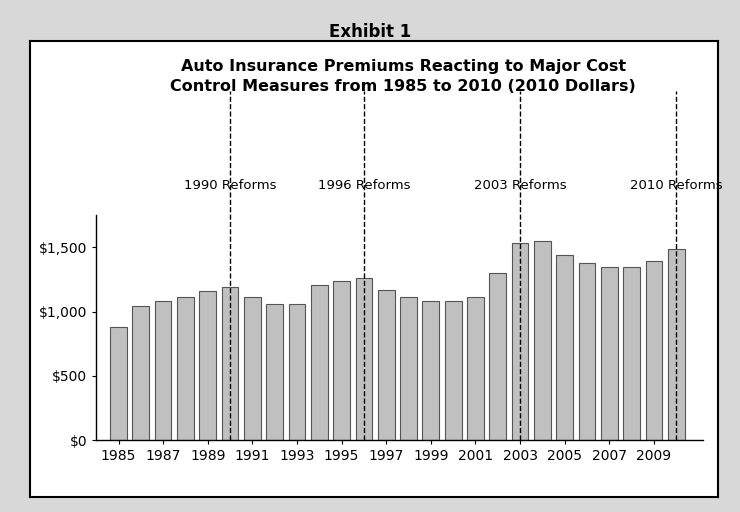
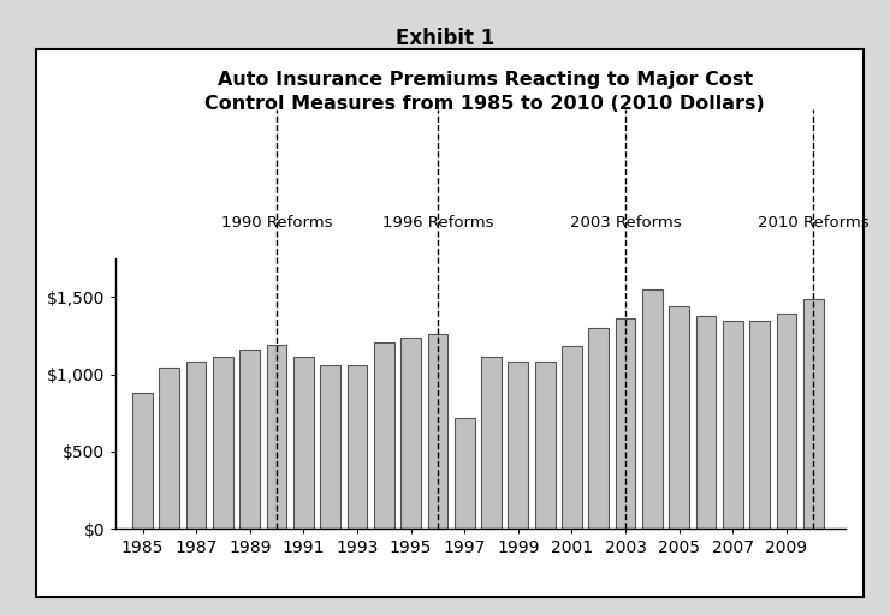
1997: $1,170 -> $720
2001: $1,110 -> $1,180
2003: $1,530 -> $1,360
